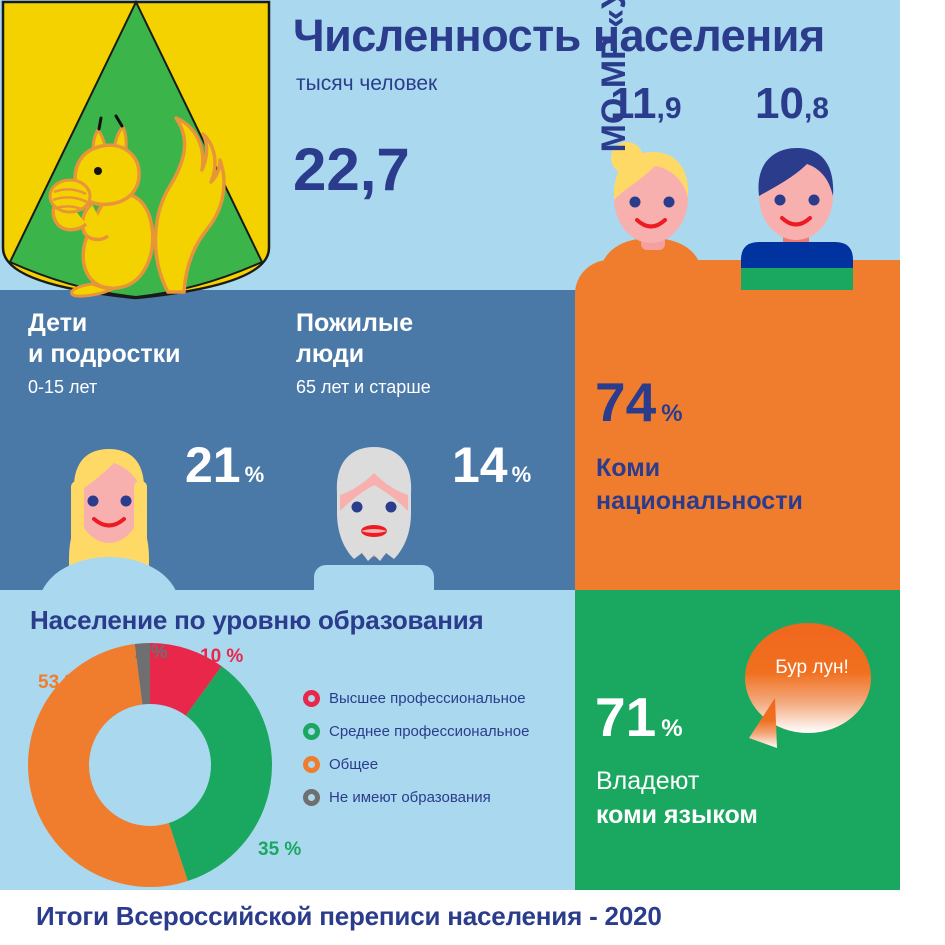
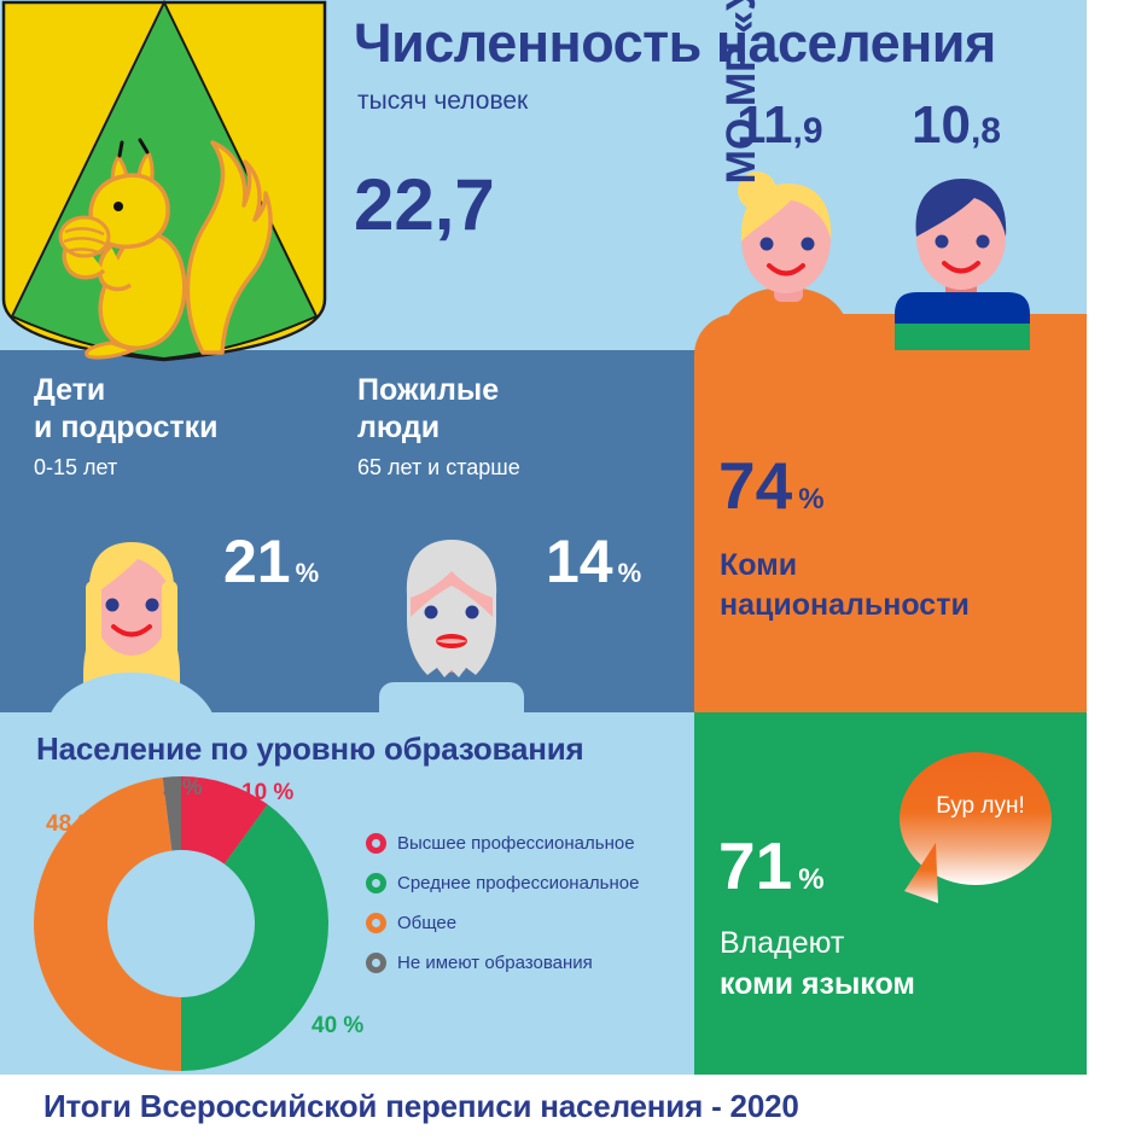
Среднее профессиональное: 35 -> 40
Общее: 53 -> 48
